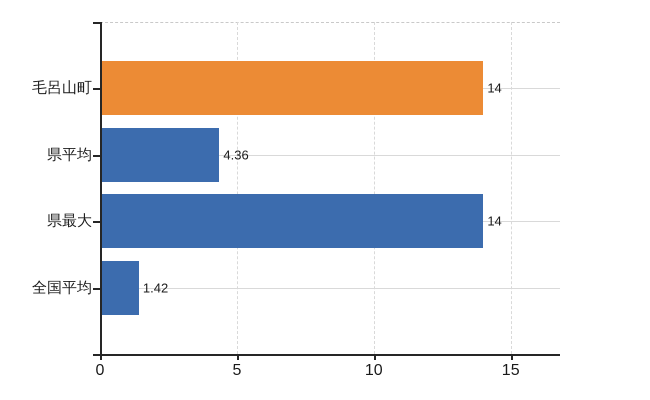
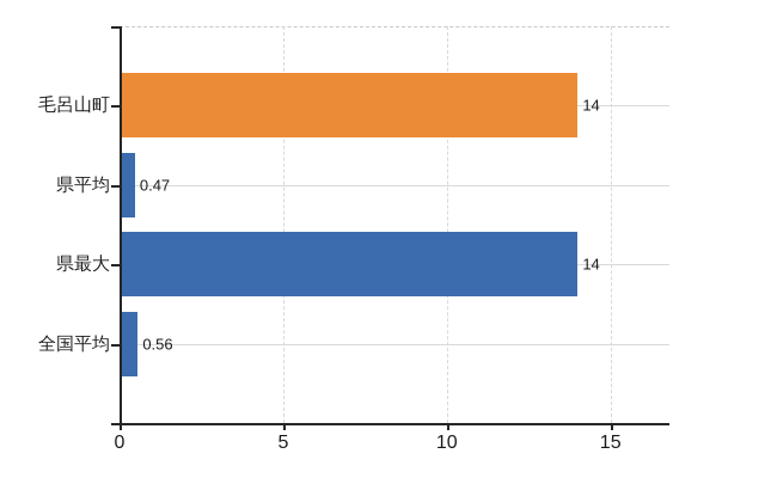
県平均: 4.36 -> 0.47
全国平均: 1.42 -> 0.56
